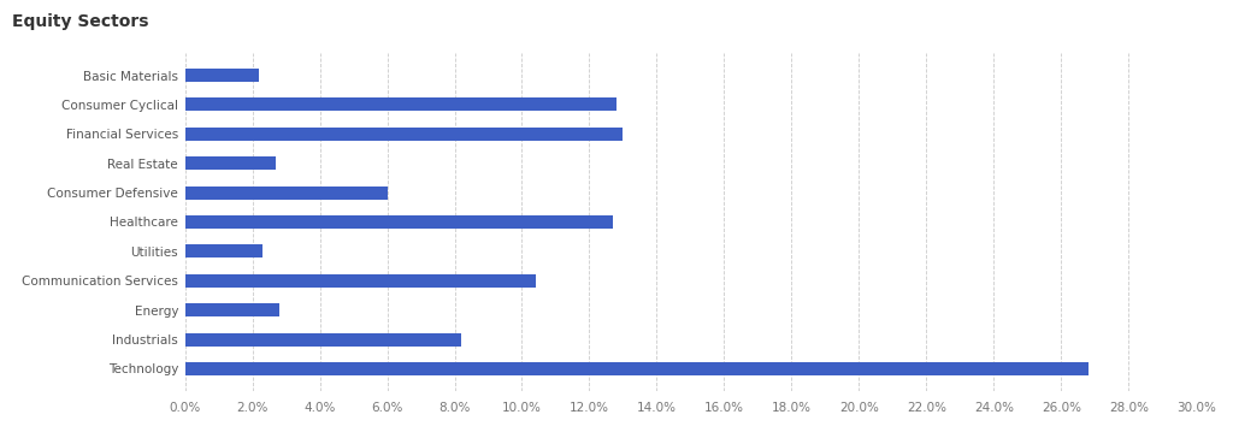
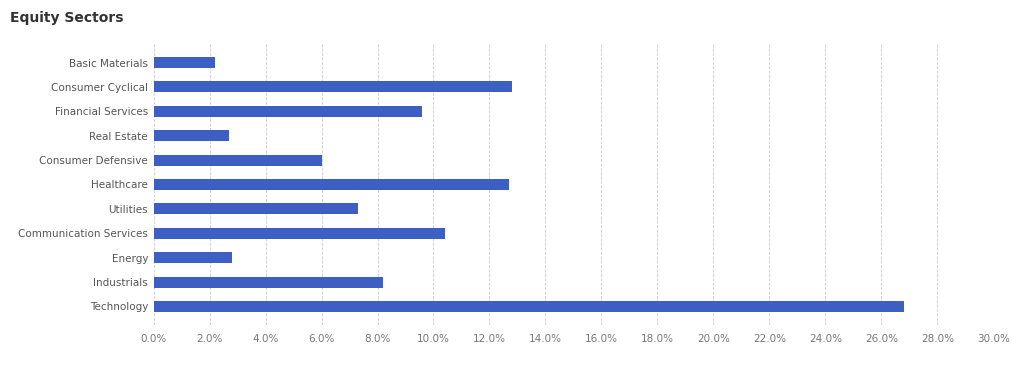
Financial Services: 13.0% -> 9.6%
Utilities: 2.3% -> 7.3%
